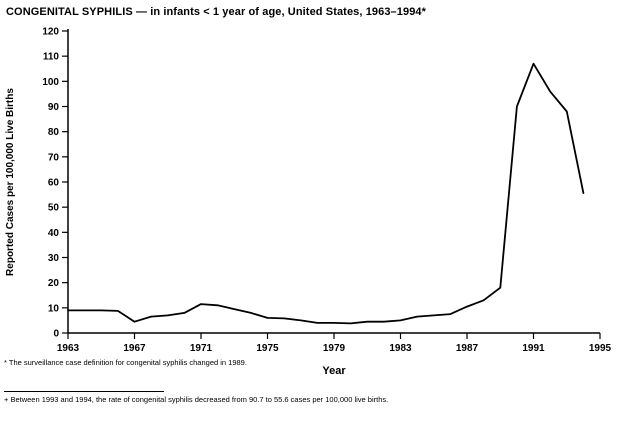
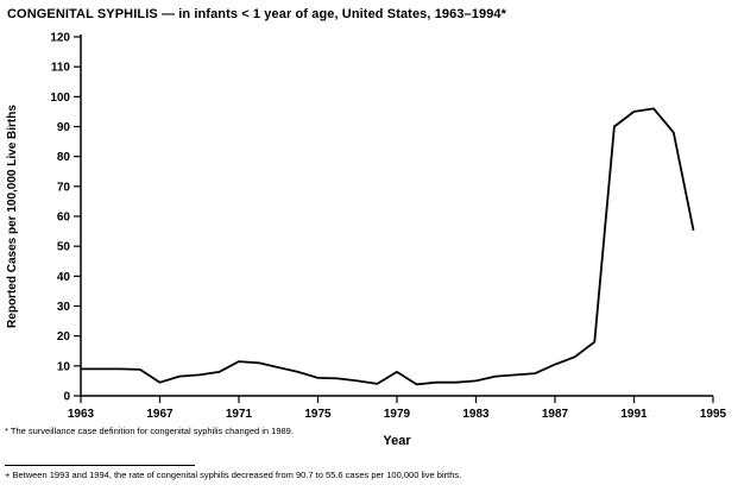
1979: 4 -> 8
1991: 107 -> 95
